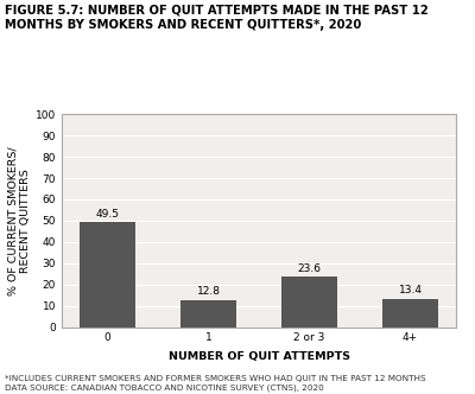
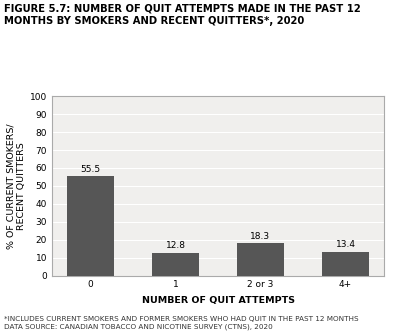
0: 49.5 -> 55.5
2 or 3: 23.6 -> 18.3
